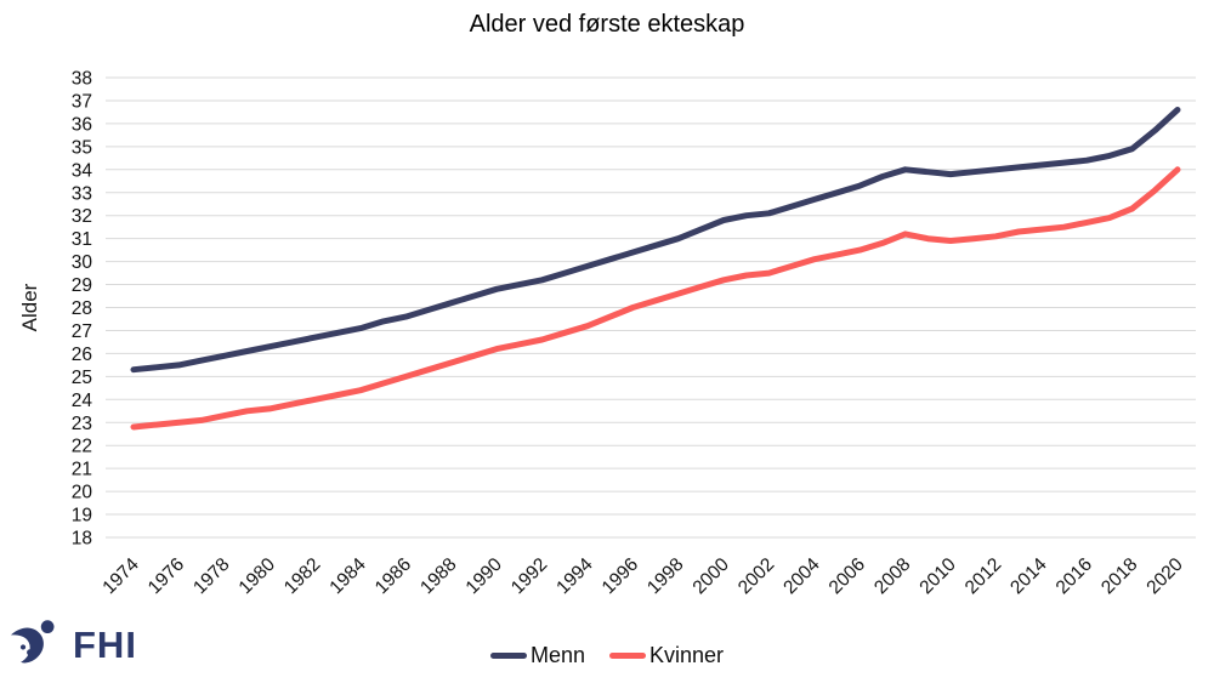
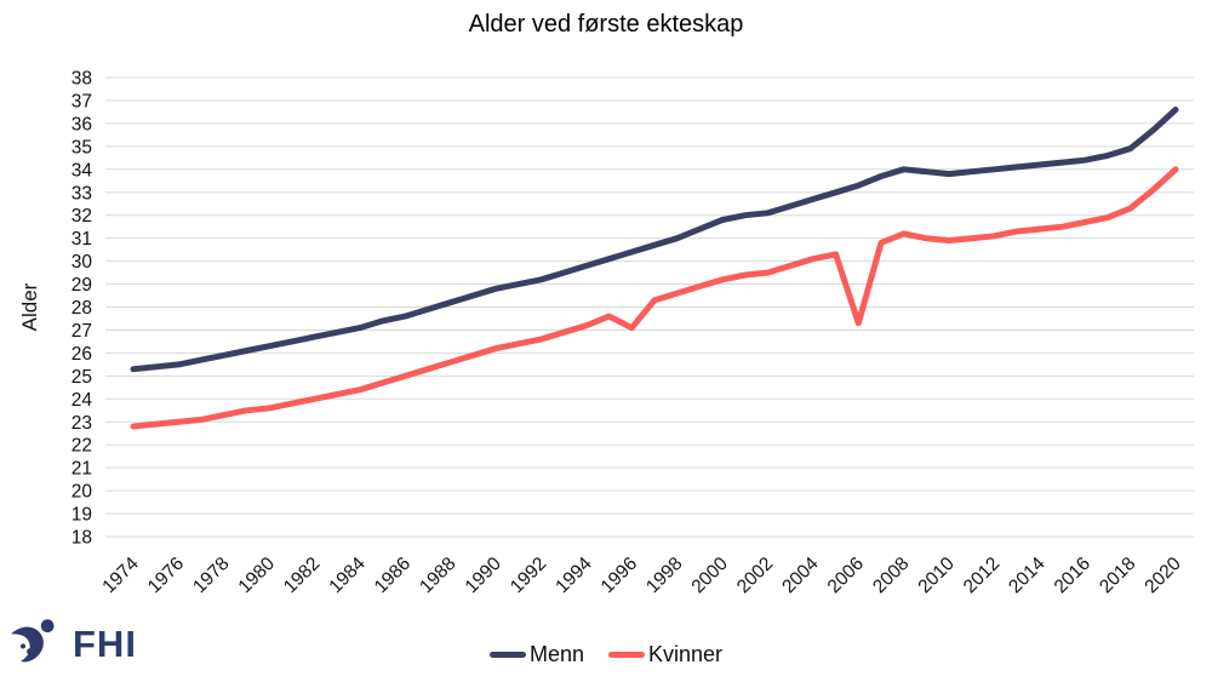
Kvinner/1996: 28.0 -> 27.1
Kvinner/2006: 30.5 -> 27.3
